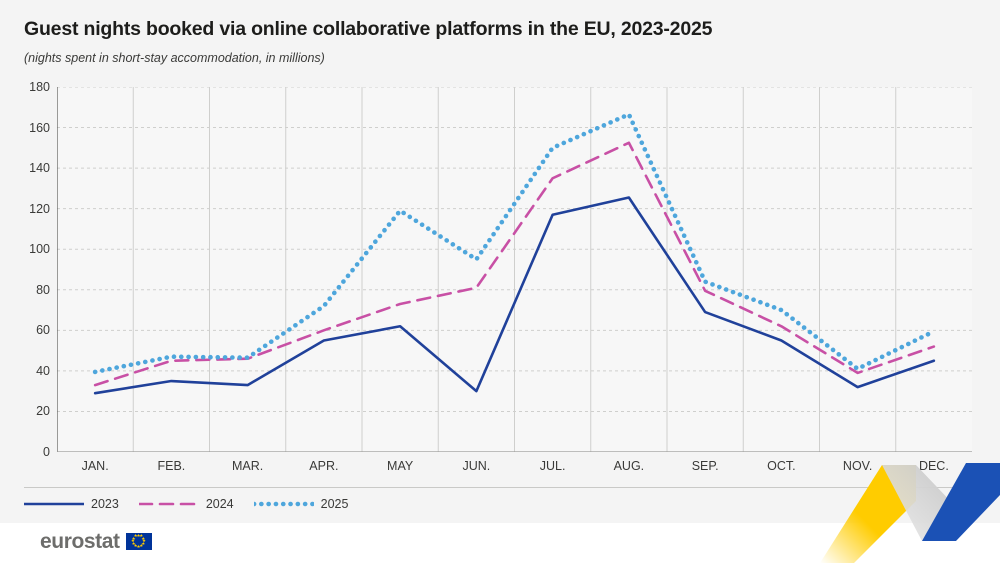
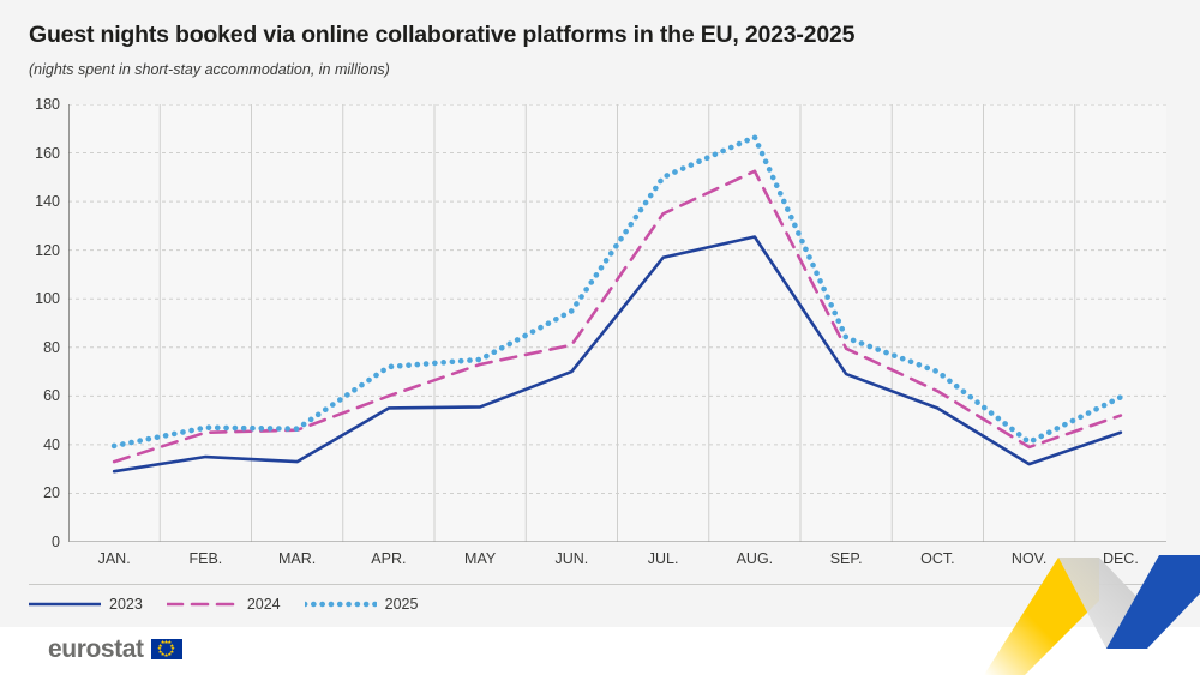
2023/MAY: 62 -> 56
2025/MAY: 119 -> 75
2023/JUN.: 30 -> 70
